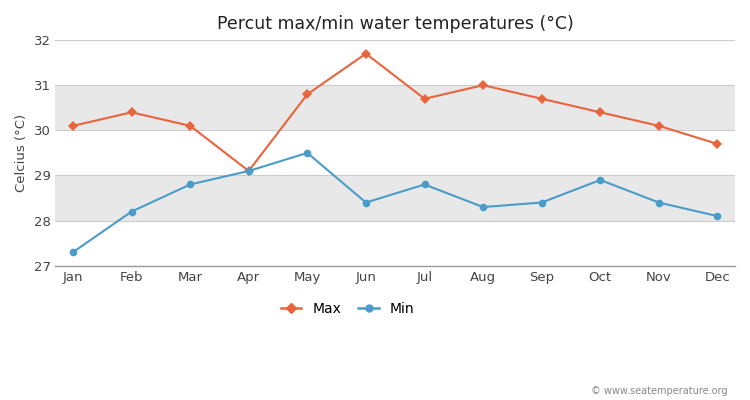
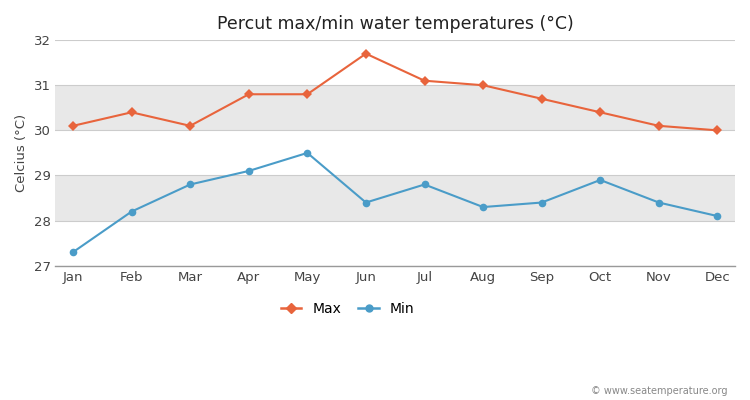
Max/Apr: 29.1 -> 30.8
Max/Jul: 30.7 -> 31.1
Max/Dec: 29.7 -> 30.0
